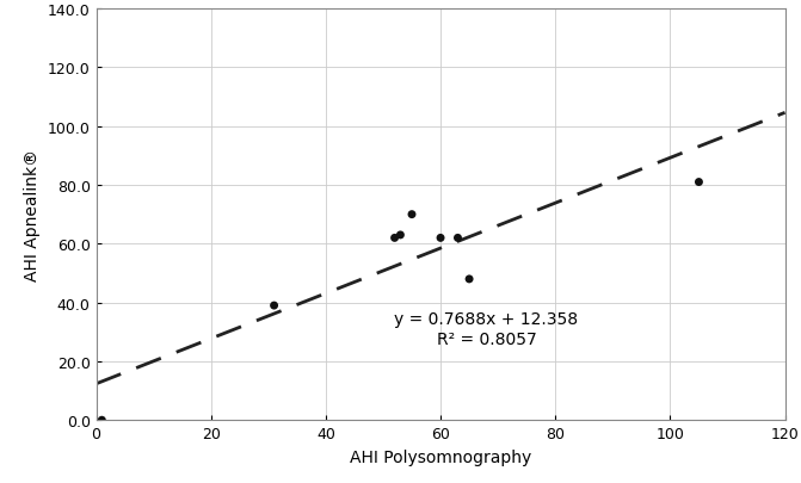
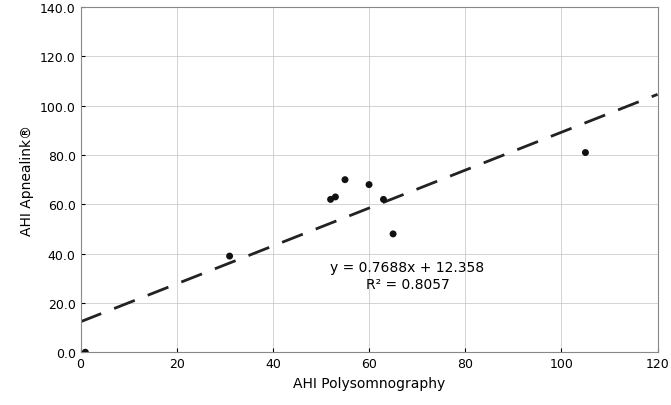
60: 62 -> 68
